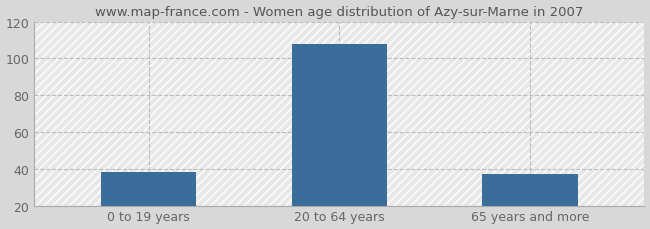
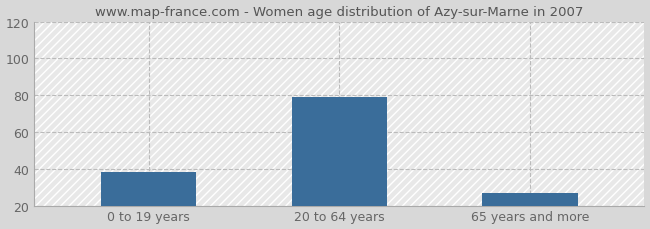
20 to 64 years: 108 -> 79
65 years and more: 37 -> 27
